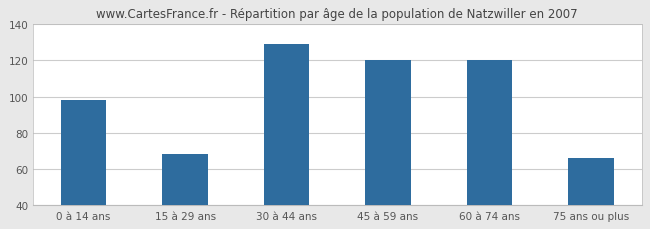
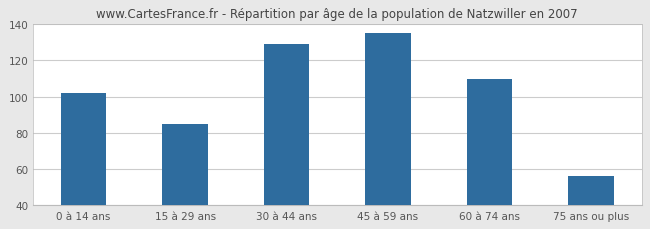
0 à 14 ans: 98 -> 102
15 à 29 ans: 68 -> 85
45 à 59 ans: 120 -> 135
60 à 74 ans: 120 -> 110
75 ans ou plus: 66 -> 56
